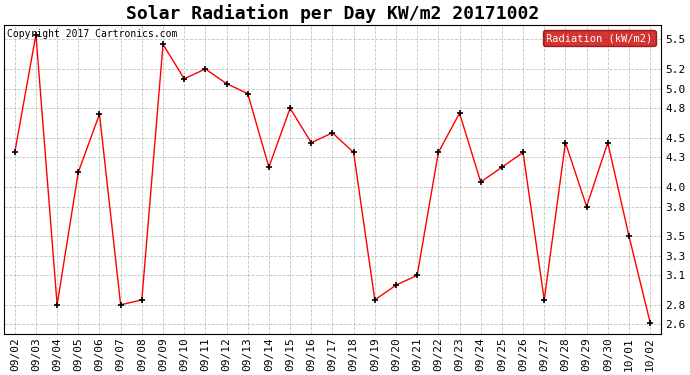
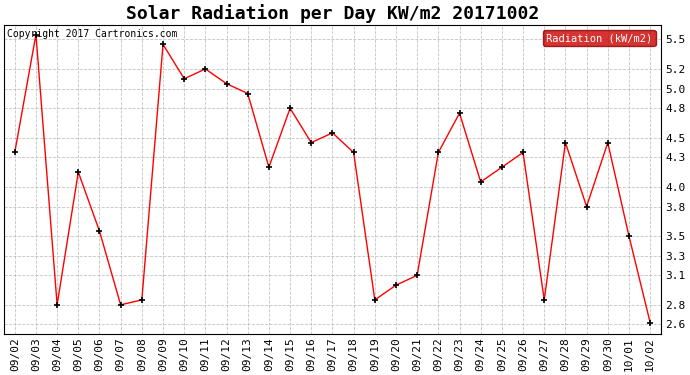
09/06: 4.74 -> 3.55
